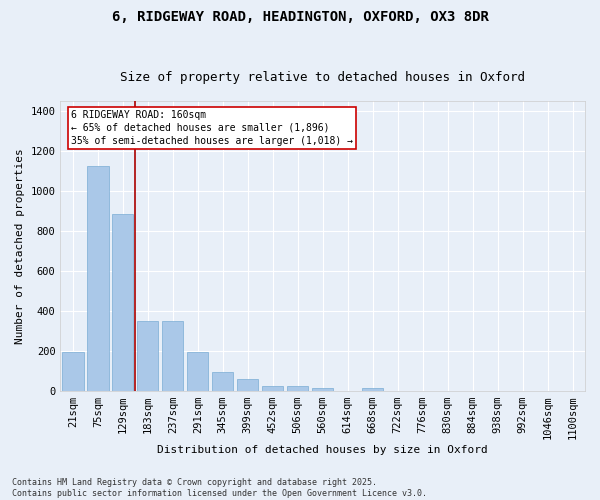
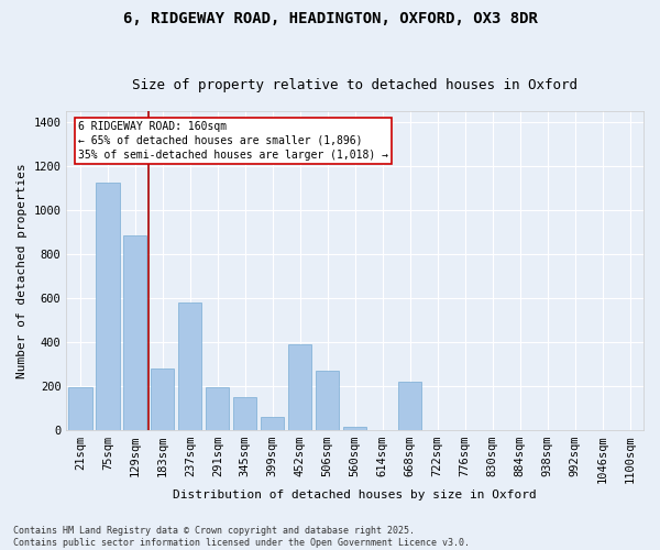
183sqm: 350 -> 280
237sqm: 350 -> 580
345sqm: 100 -> 150
452sqm: 20 -> 390
506sqm: 20 -> 270
668sqm: 20 -> 220
